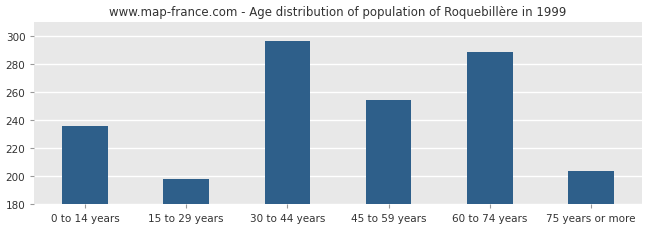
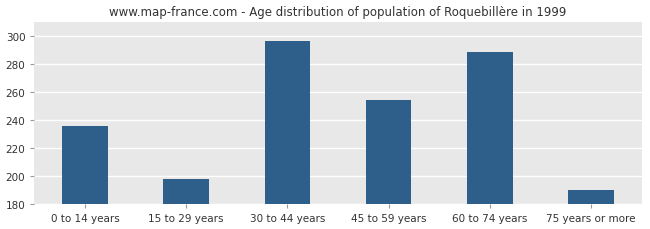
75 years or more: 204 -> 190
